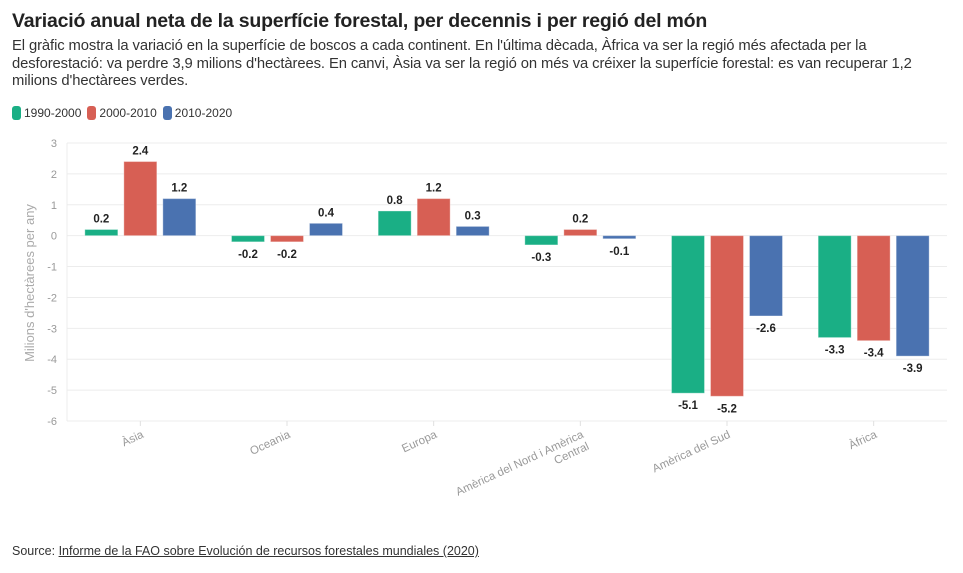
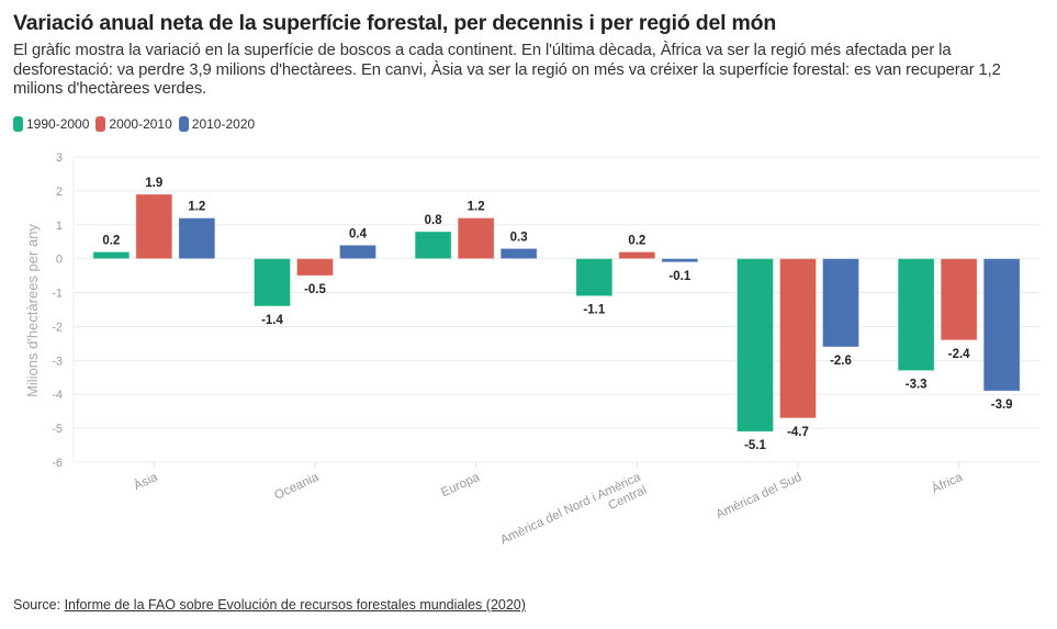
2000-2010/Àsia: 2.4 -> 1.9
1990-2000/Oceania: -0.2 -> -1.4
2000-2010/Oceania: -0.2 -> -0.5
1990-2000/Amèrica del Nord i Amèrica Central: -0.3 -> -1.1
2000-2010/Amèrica del Sud: -5.2 -> -4.7
2000-2010/Àfrica: -3.4 -> -2.4
